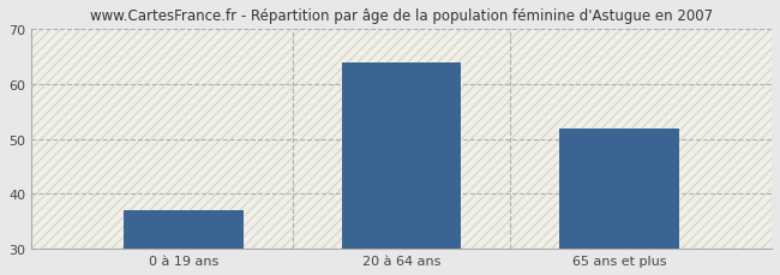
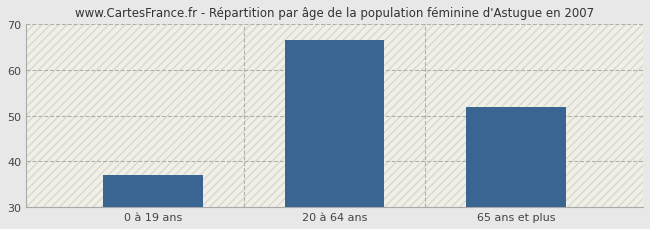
20 à 64 ans: 64.0 -> 66.5
